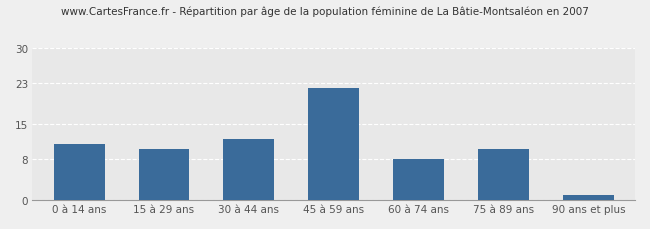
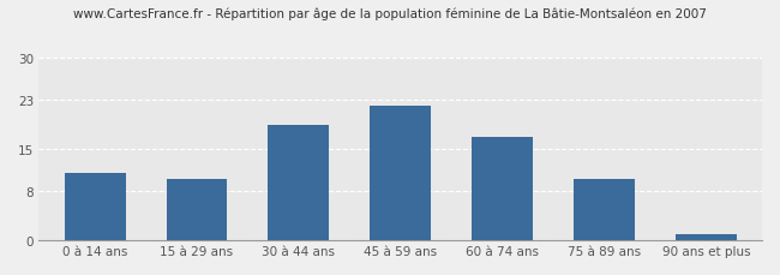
30 à 44 ans: 12 -> 19
60 à 74 ans: 8 -> 17
